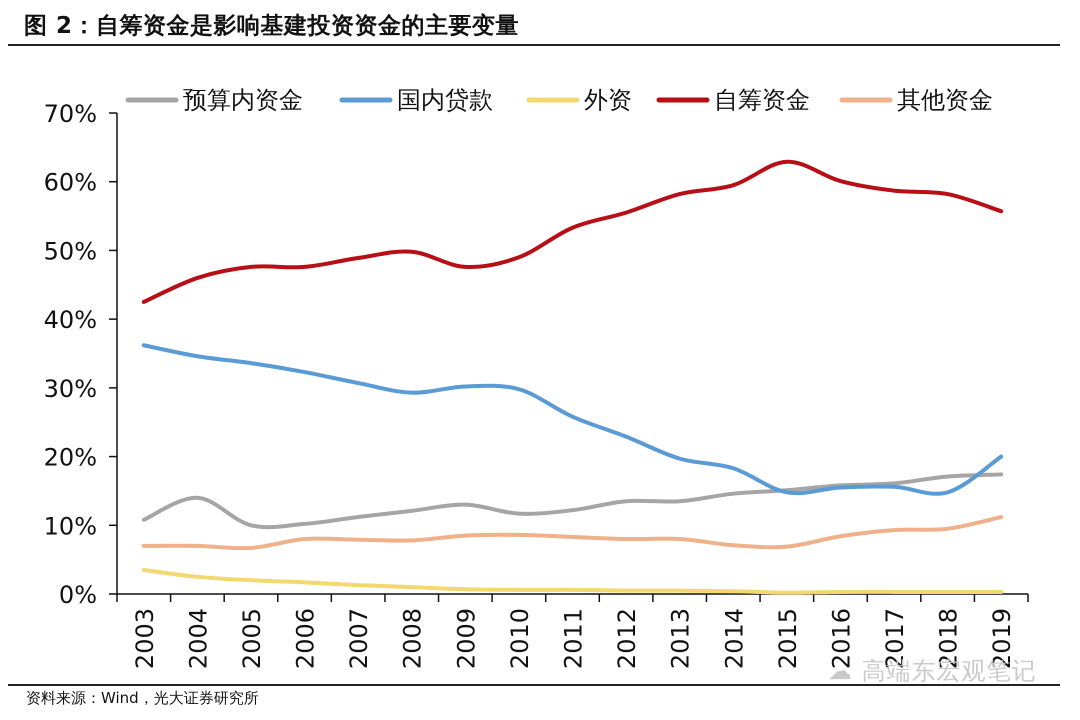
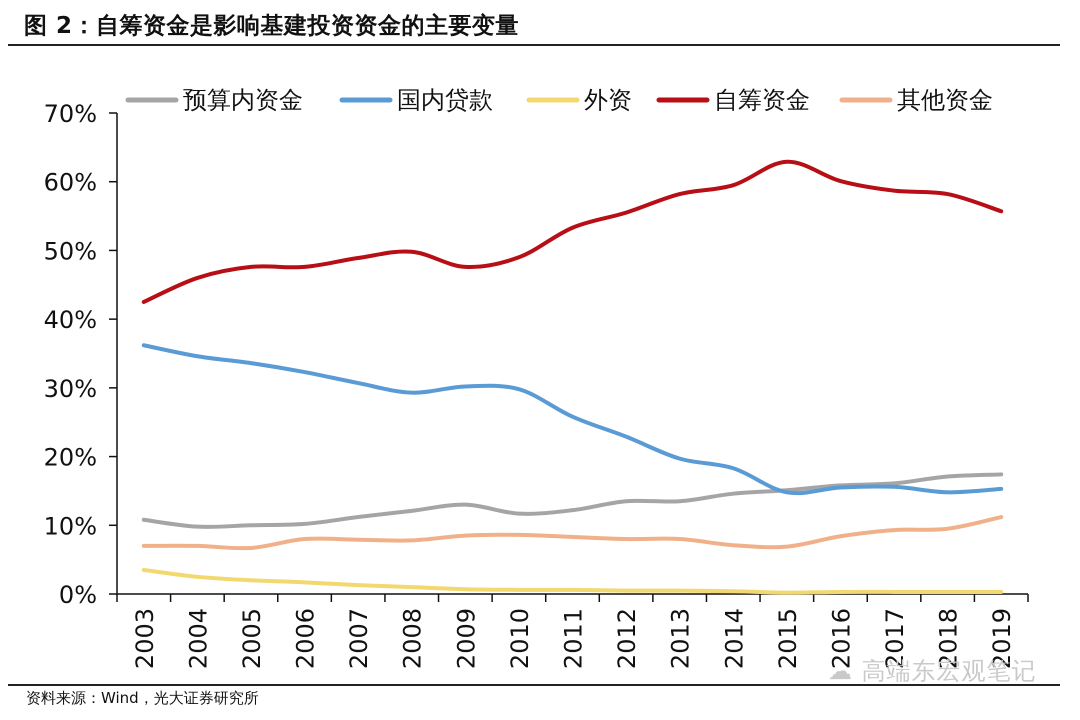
预算内资金/2004: 14% -> 10%
国内贷款/2019: 20% -> 15%
